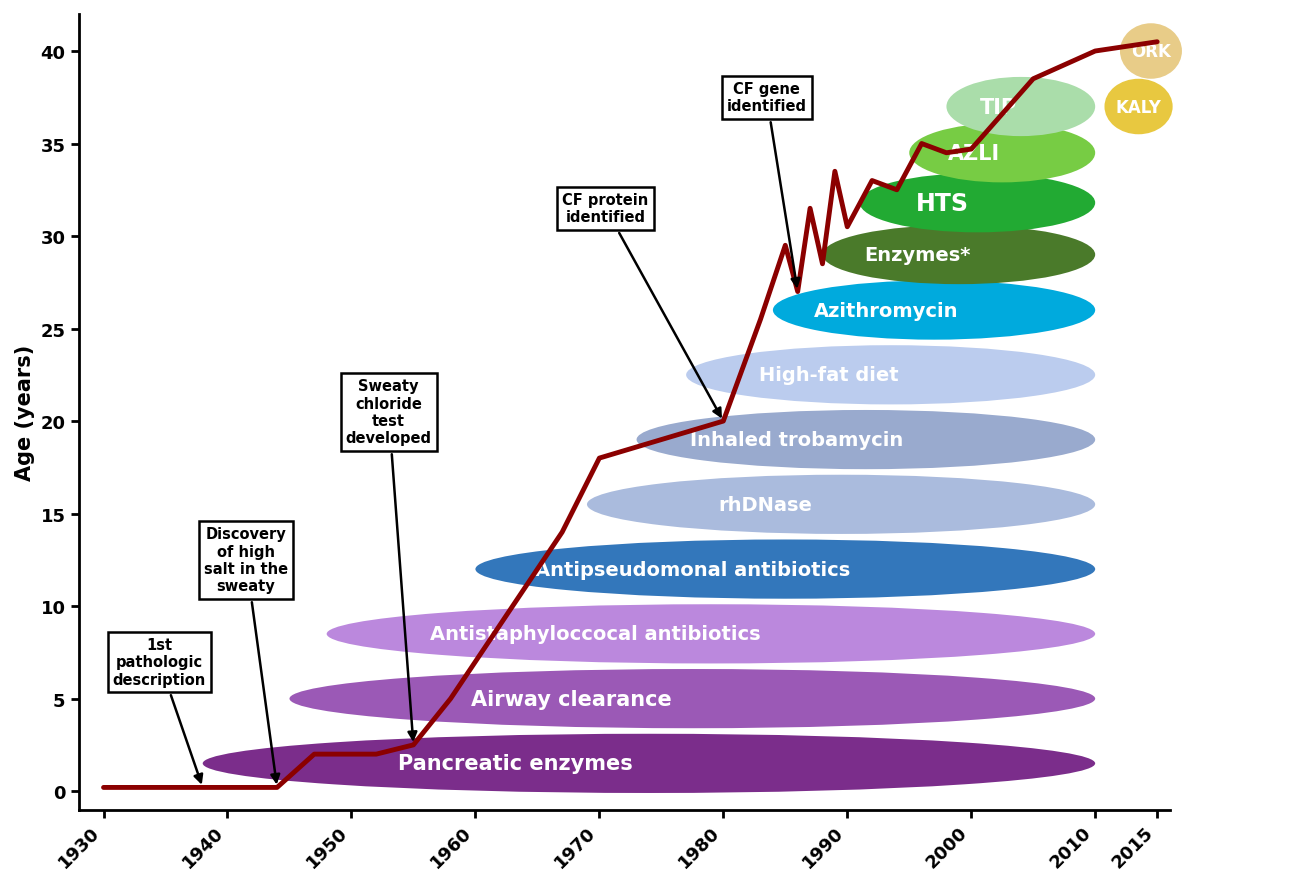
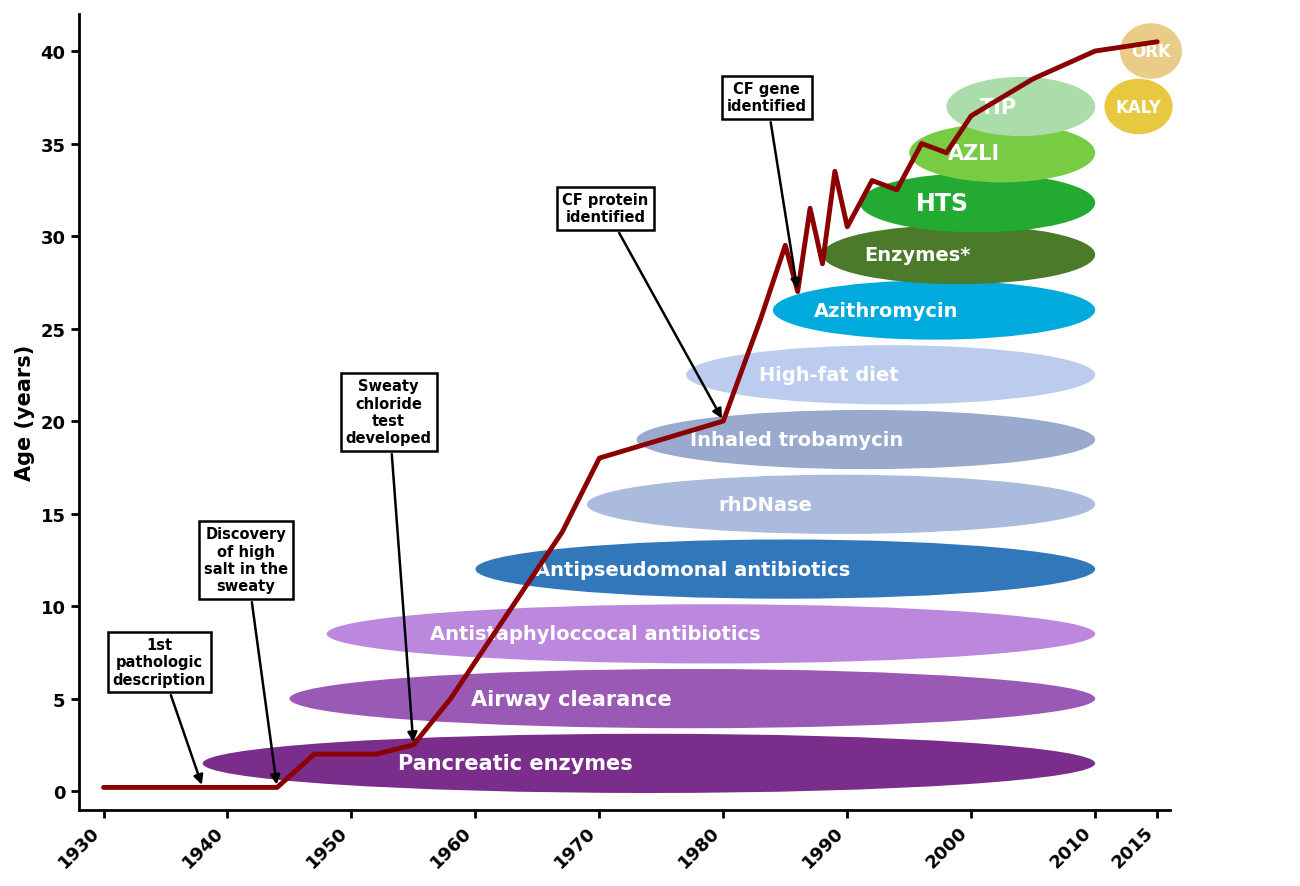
2000: 34.7 -> 36.5
